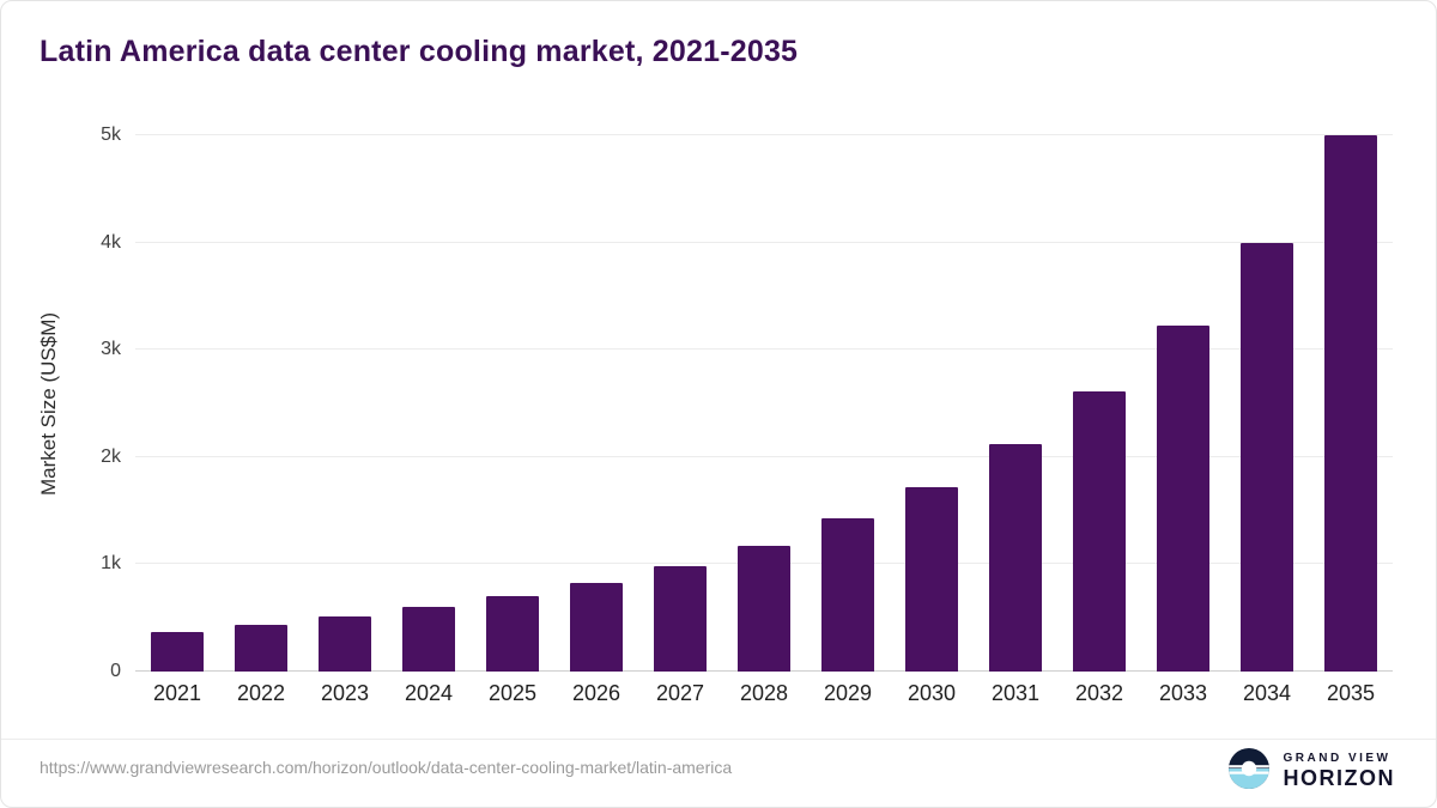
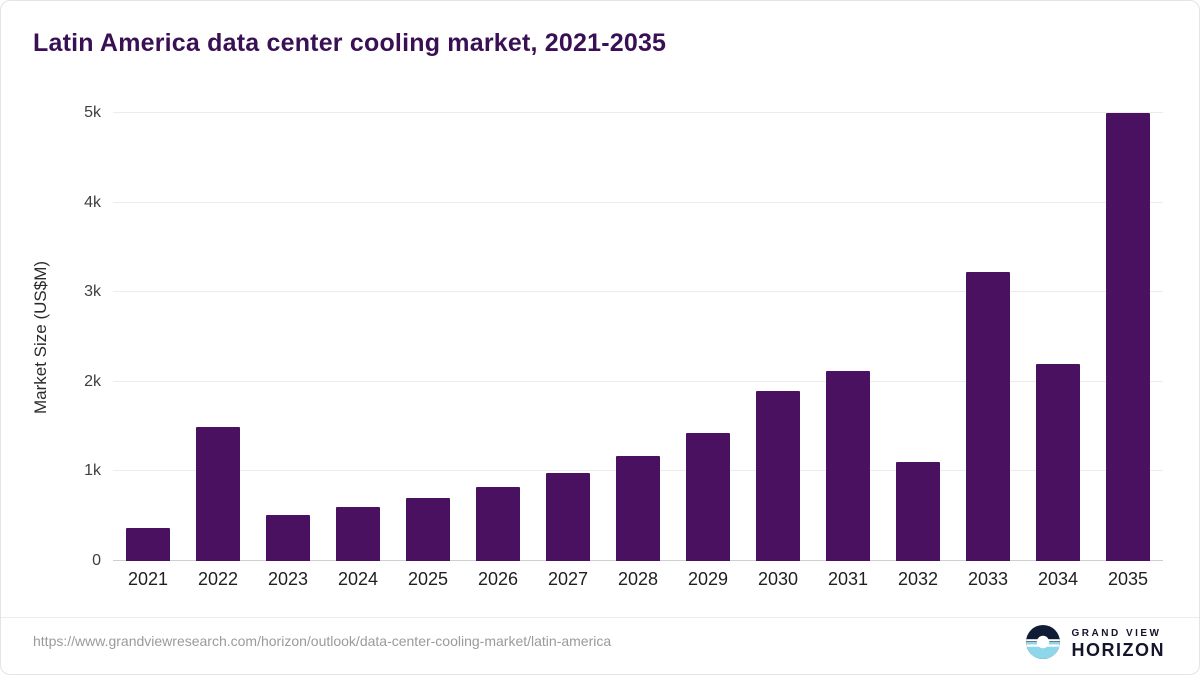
2022: 0.4k -> 1.5k
2030: 1.7k -> 1.9k
2032: 2.6k -> 1.1k
2034: 4.0k -> 2.2k
